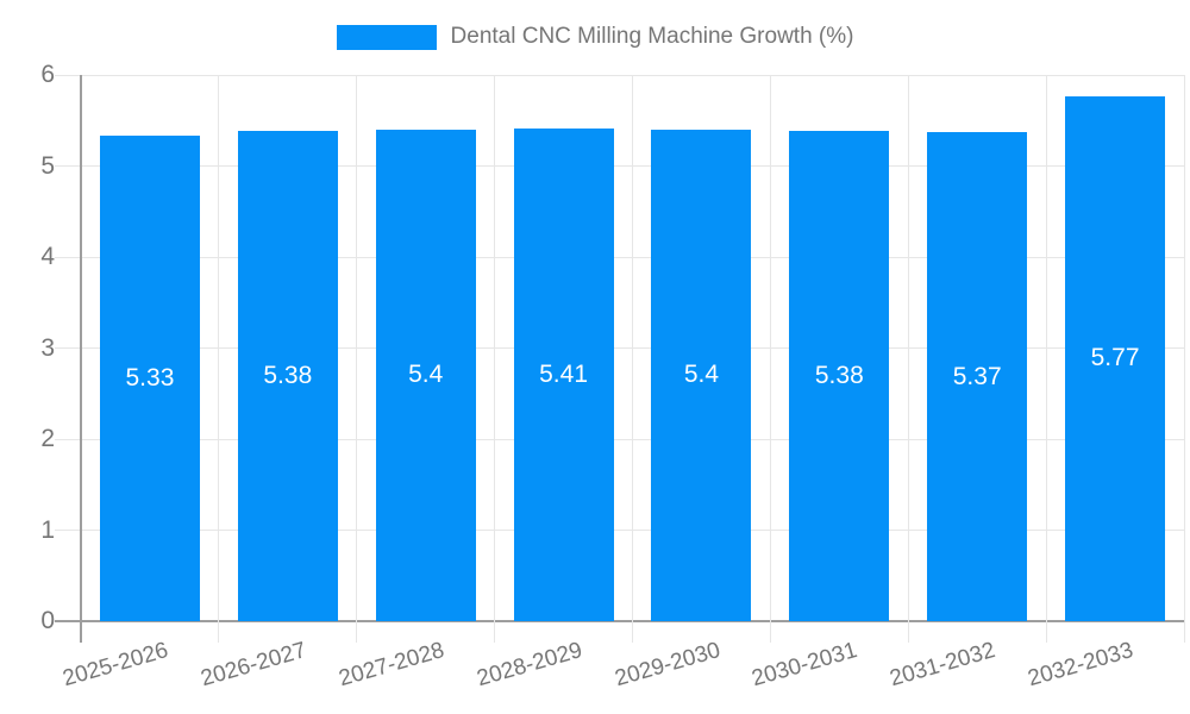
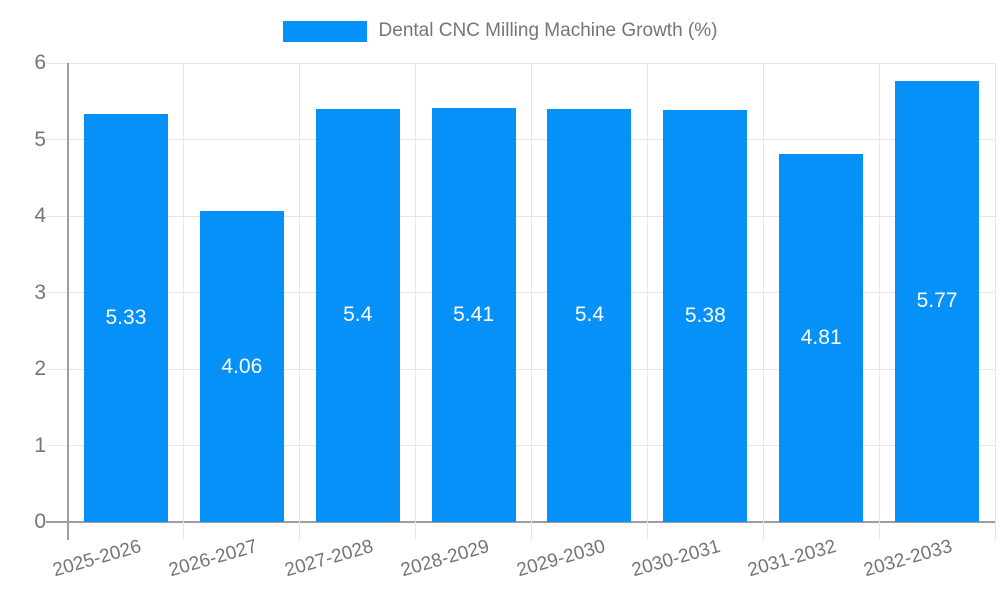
2026-2027: 5.38 -> 4.06
2031-2032: 5.37 -> 4.81
